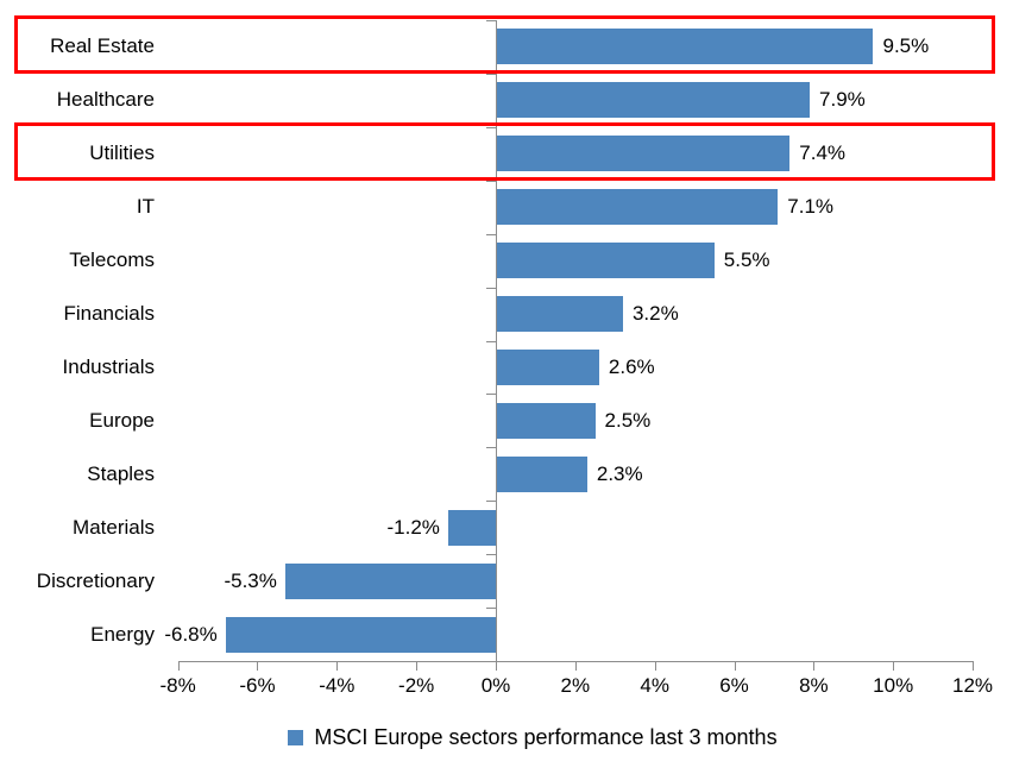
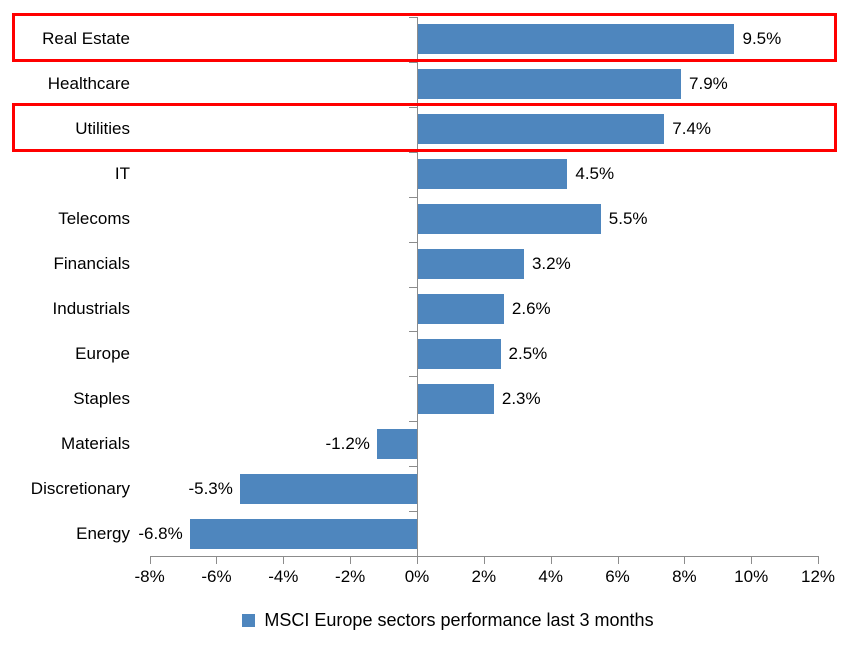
IT: 7.1% -> 4.5%
